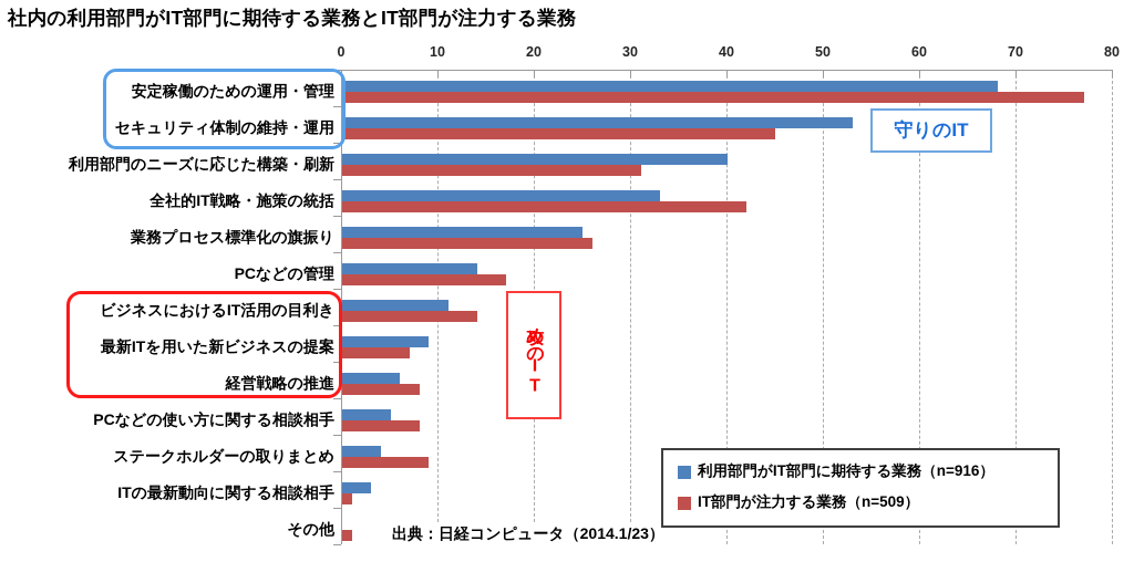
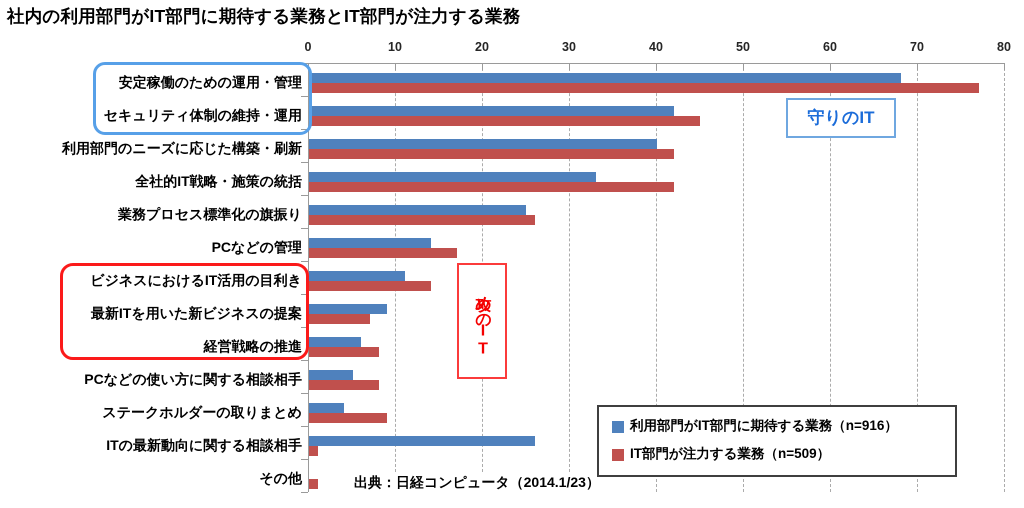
利用部門がIT部門に期待する業務（n=916）/セキュリティ体制の維持・運用: 53 -> 42
IT部門が注力する業務（n=509）/利用部門のニーズに応じた構築・刷新: 31 -> 42
利用部門がIT部門に期待する業務（n=916）/ITの最新動向に関する相談相手: 3 -> 26
